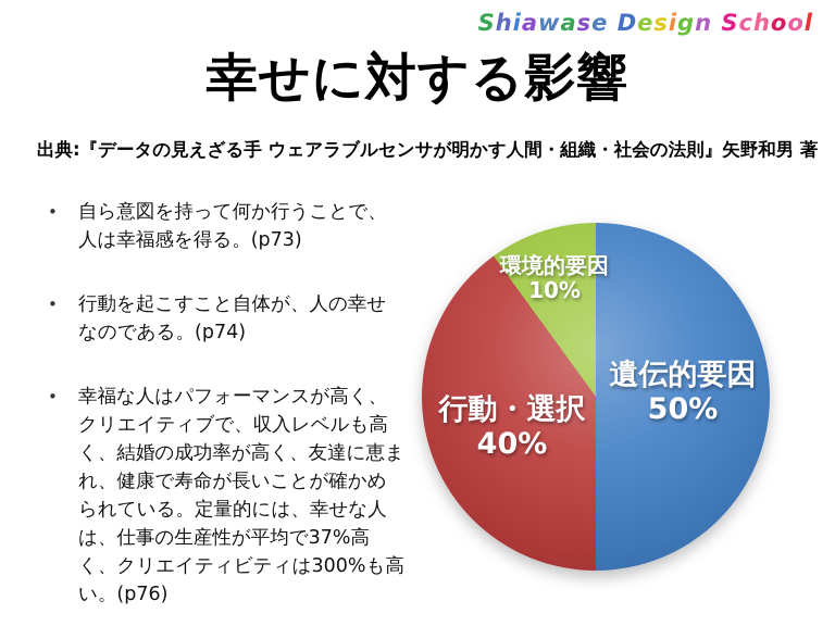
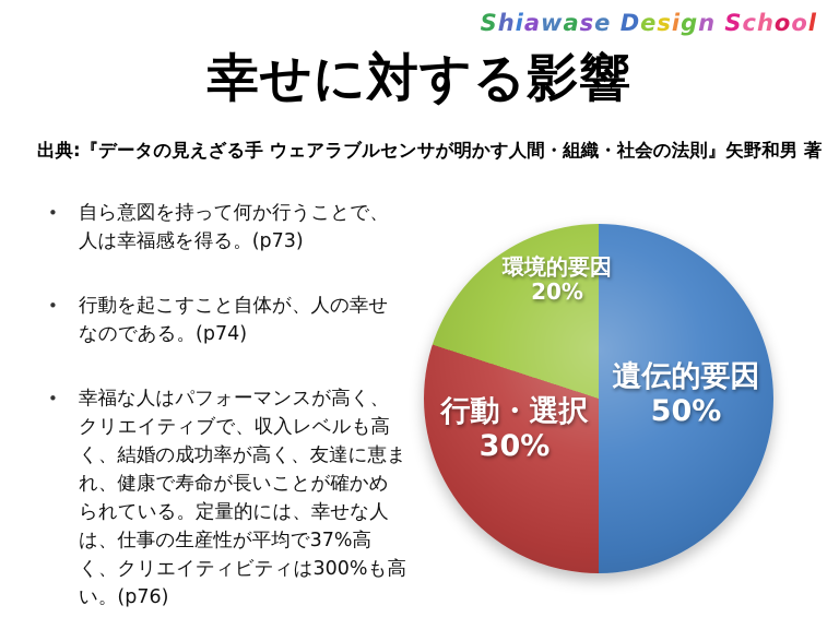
行動・選択: 40% -> 30%
環境的要因: 10% -> 20%
